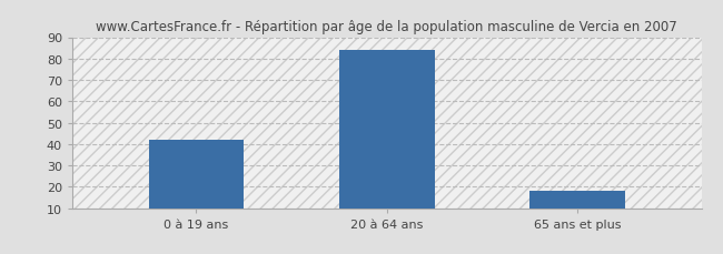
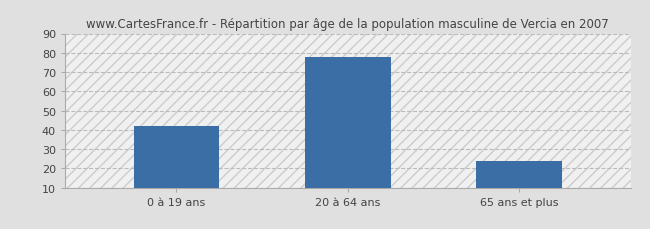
20 à 64 ans: 84 -> 78
65 ans et plus: 18 -> 24
